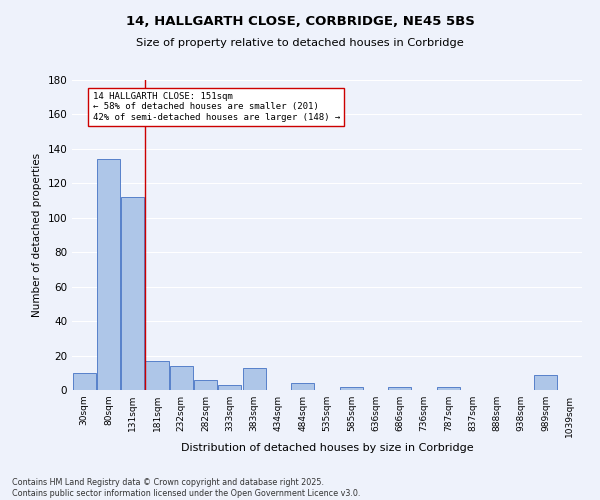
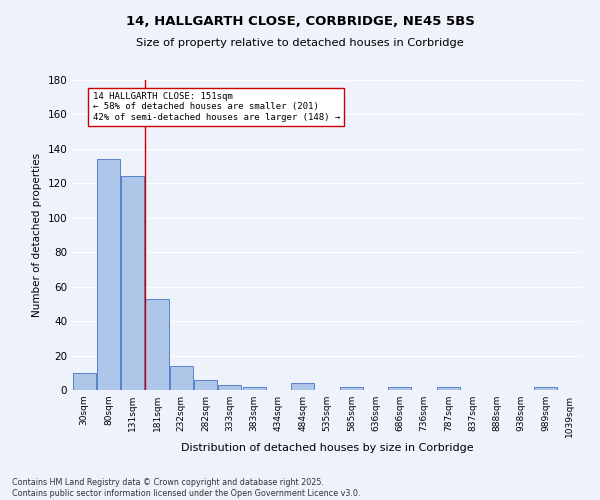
131sqm: 112 -> 124
181sqm: 17 -> 53
383sqm: 13 -> 2
989sqm: 9 -> 2
